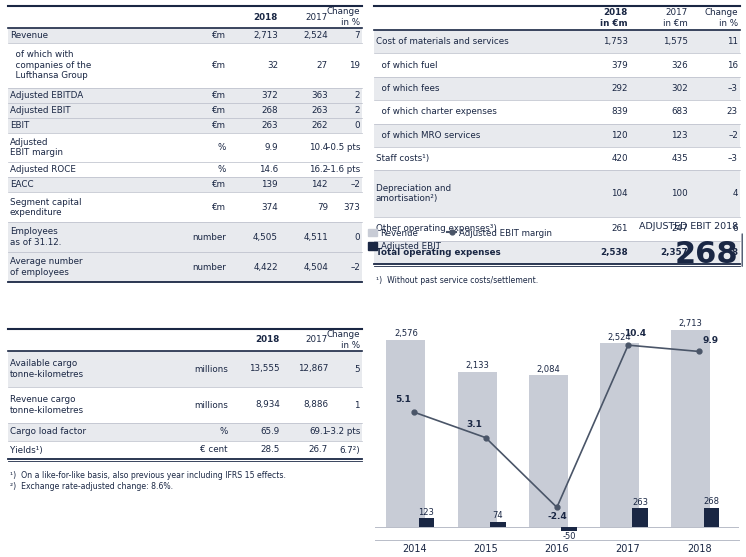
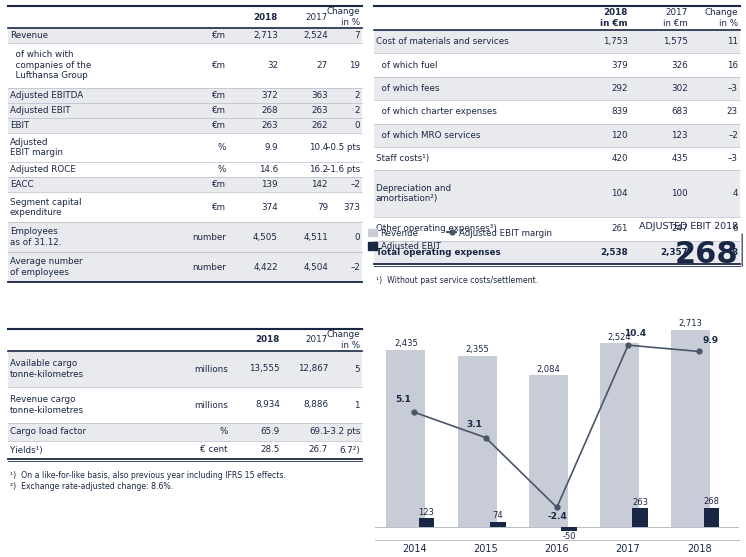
Revenue/2014: 2,576 -> 2,435
Revenue/2015: 2,133 -> 2,355
